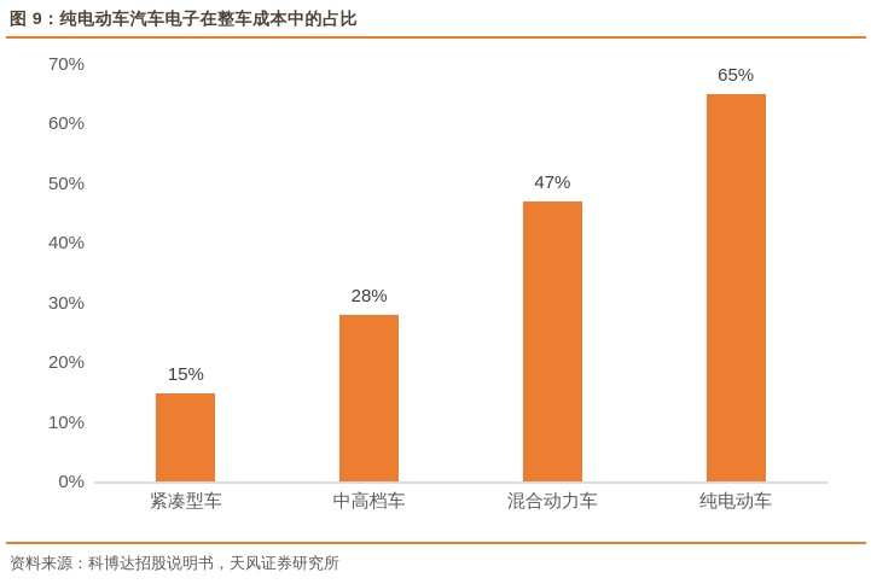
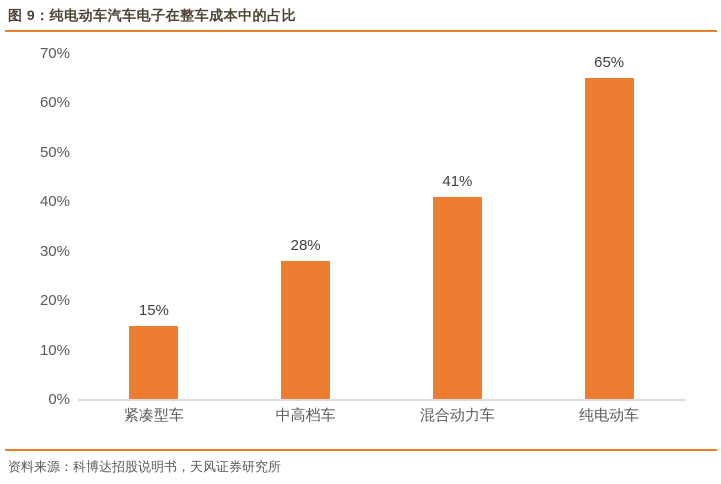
混合动力车: 47% -> 41%
